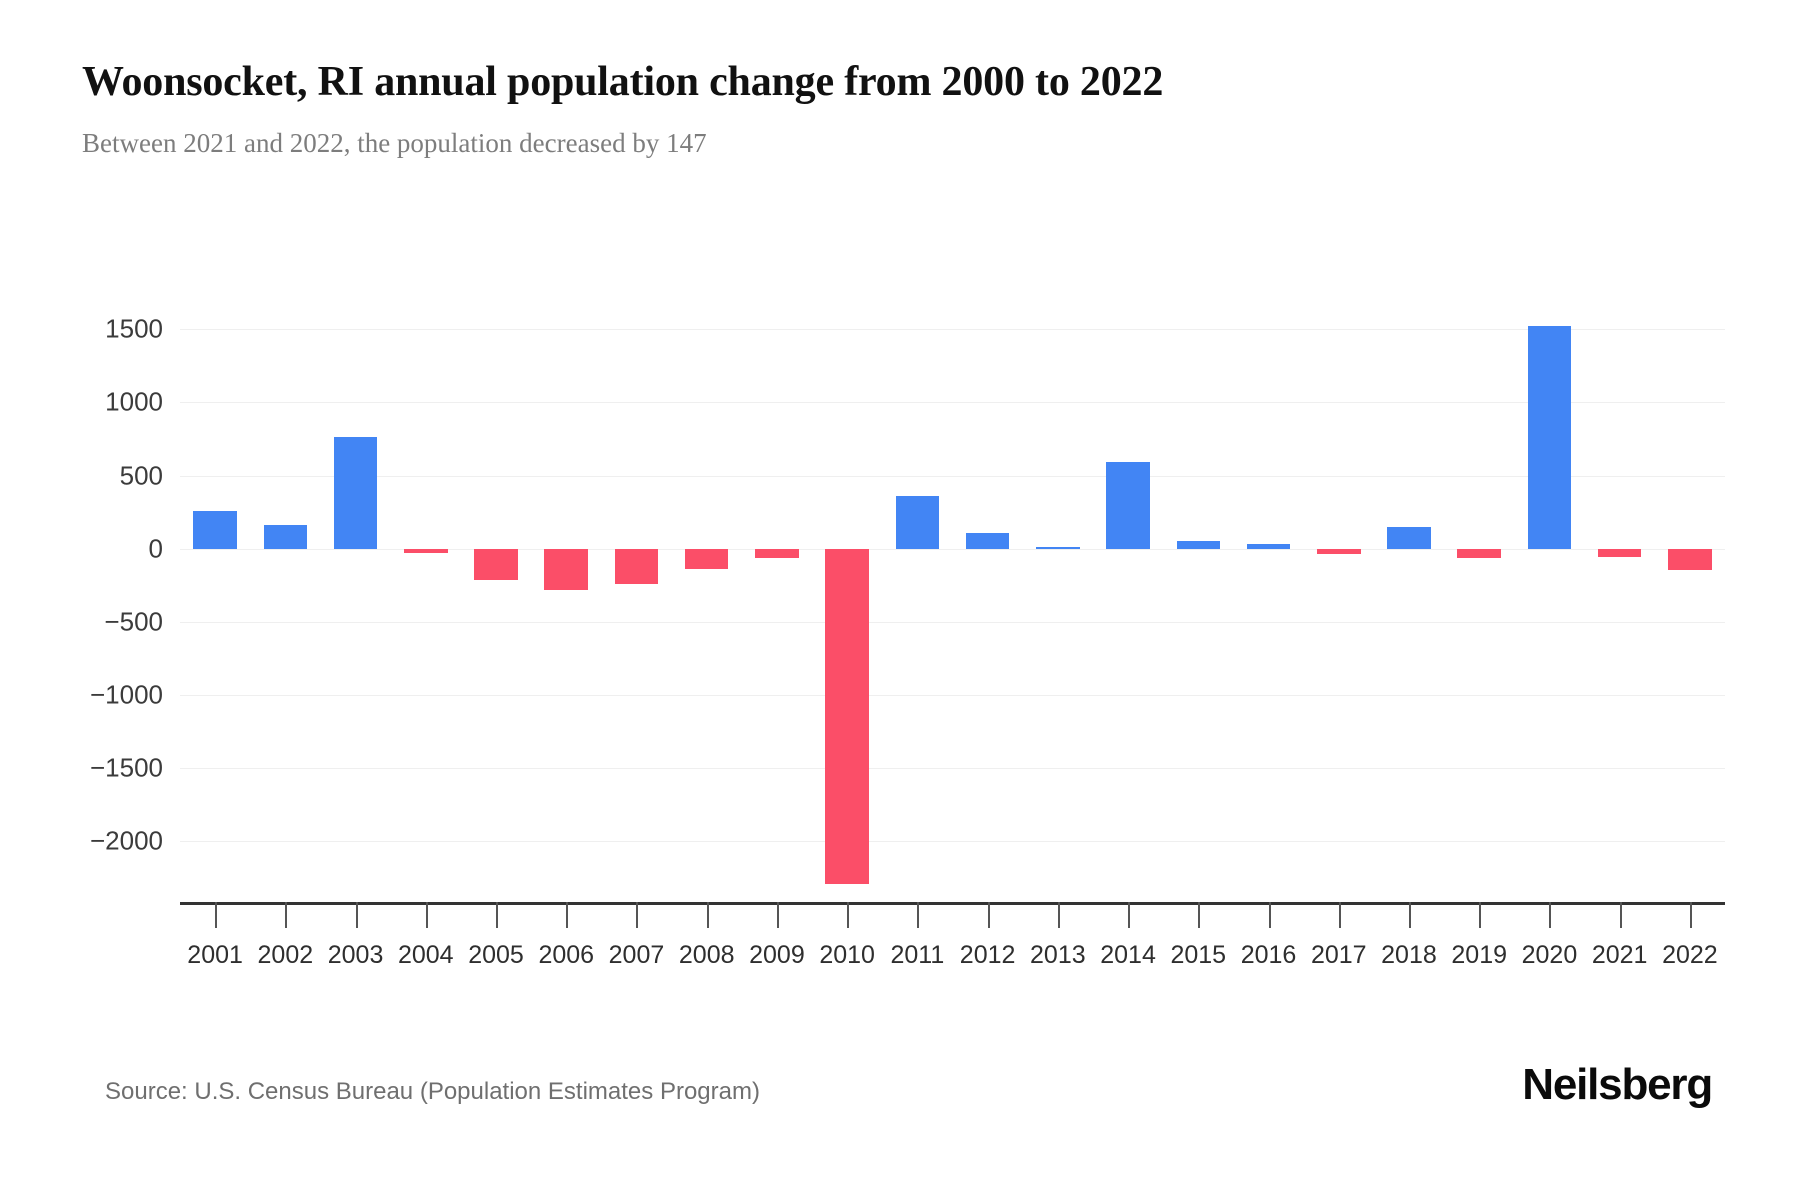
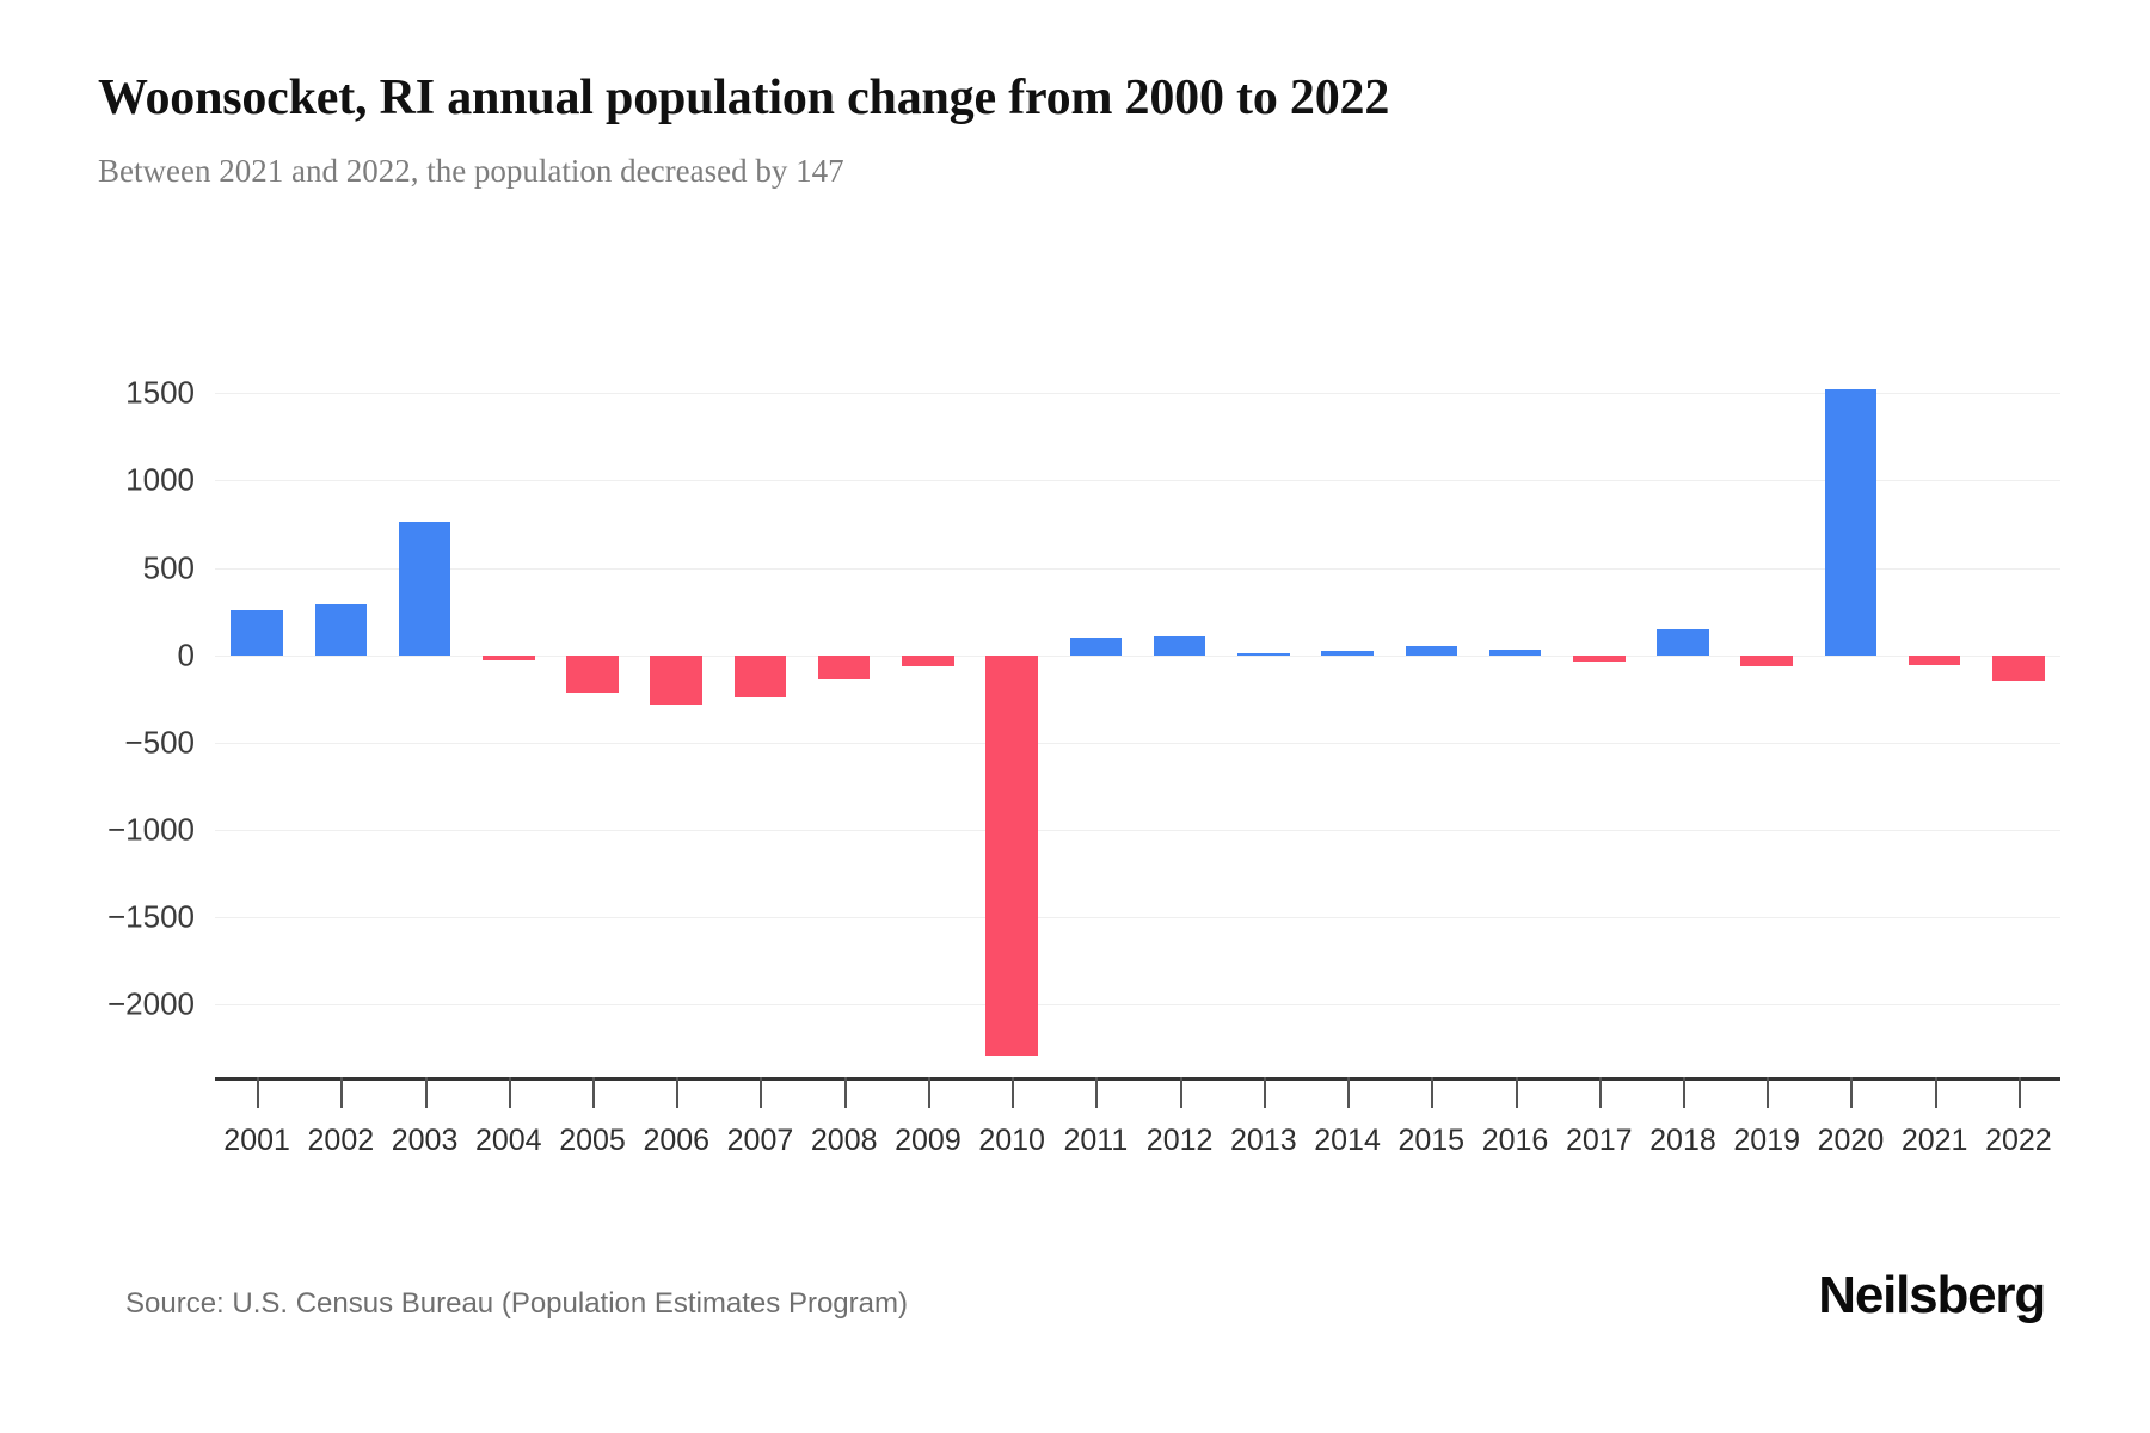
2002: 160 -> 290
2011: 360 -> 100
2014: 590 -> 30
